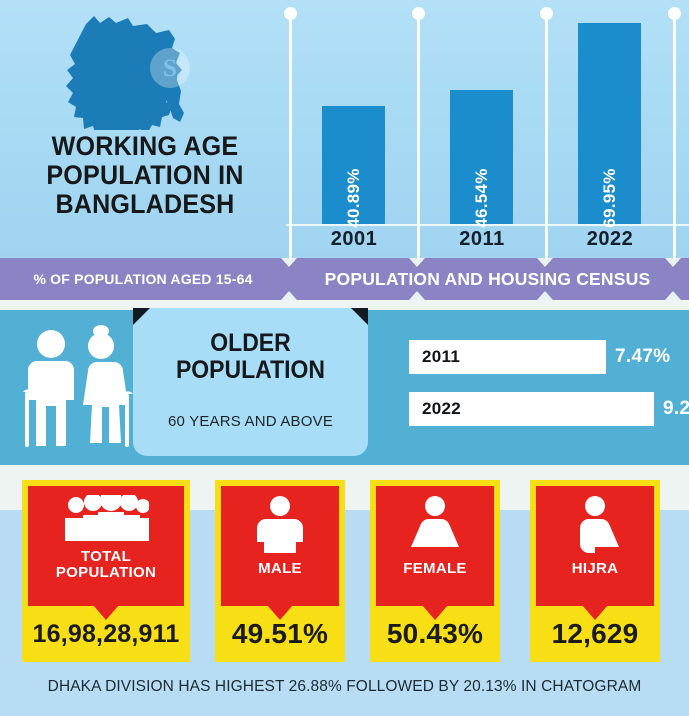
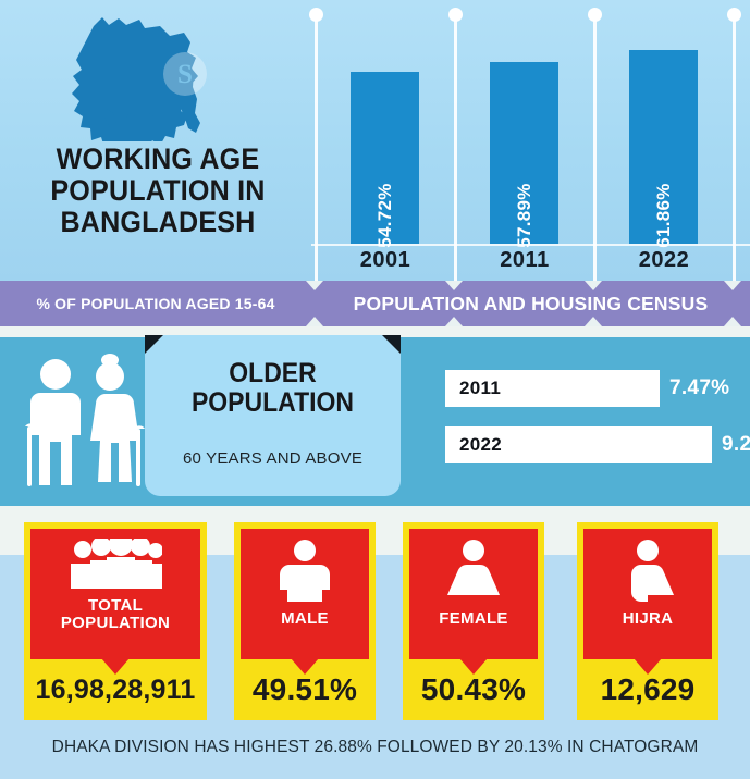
2001: 40.89% -> 54.72%
2011: 46.54% -> 57.89%
2022: 69.95% -> 61.86%
